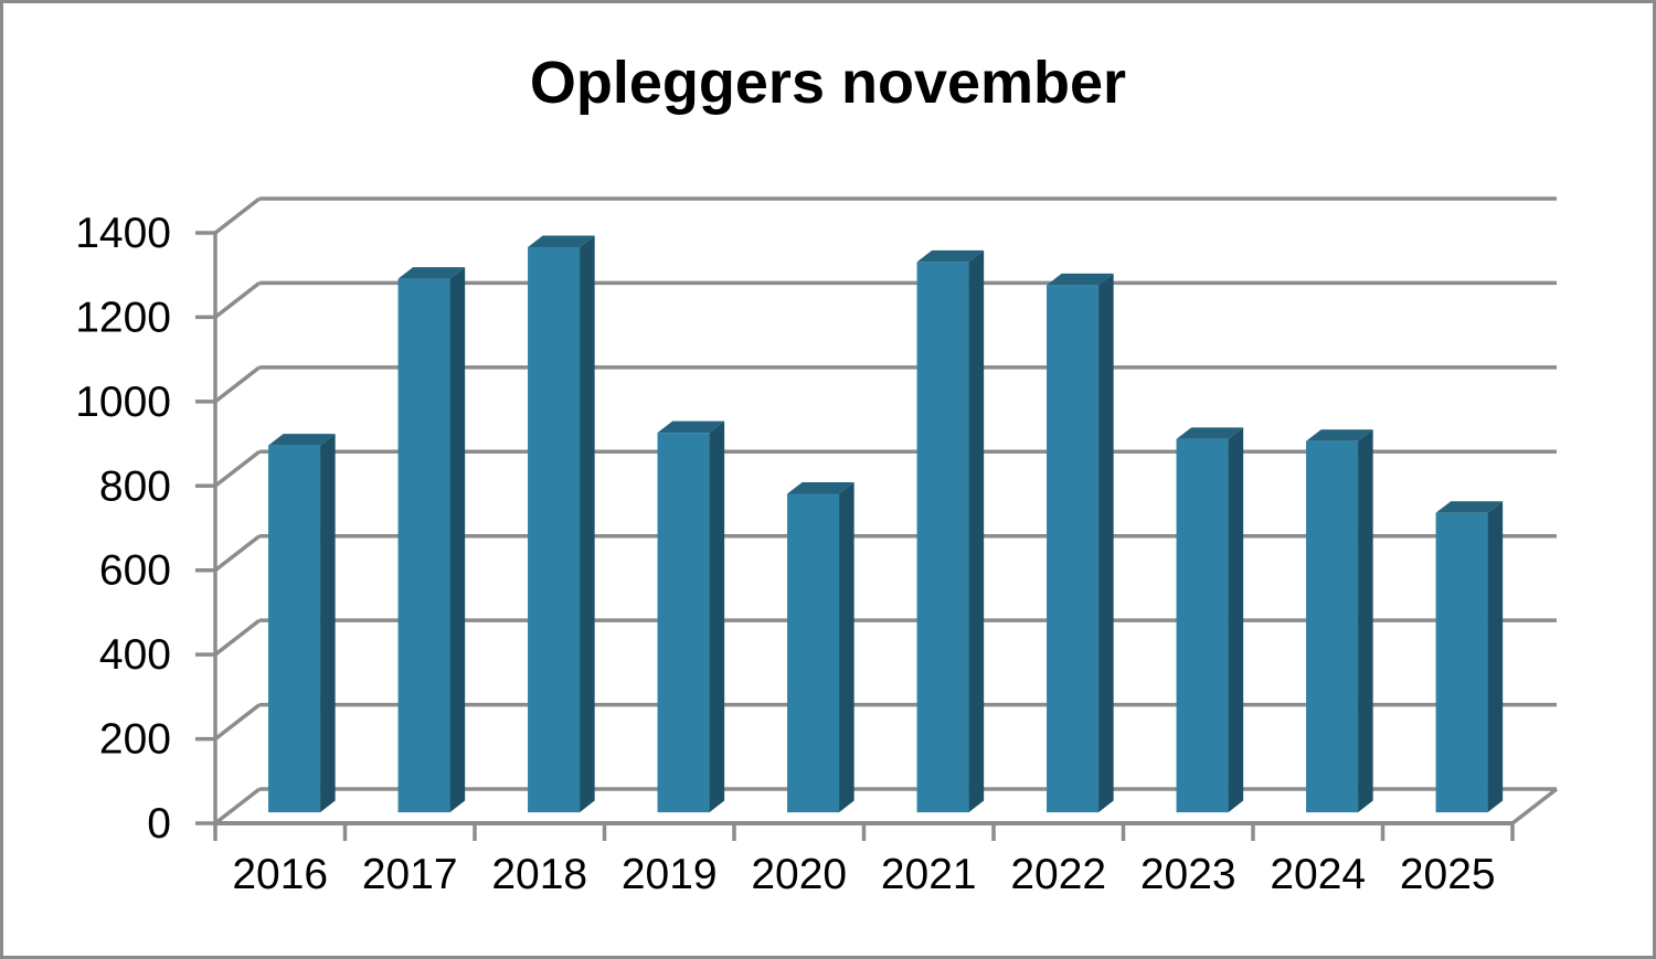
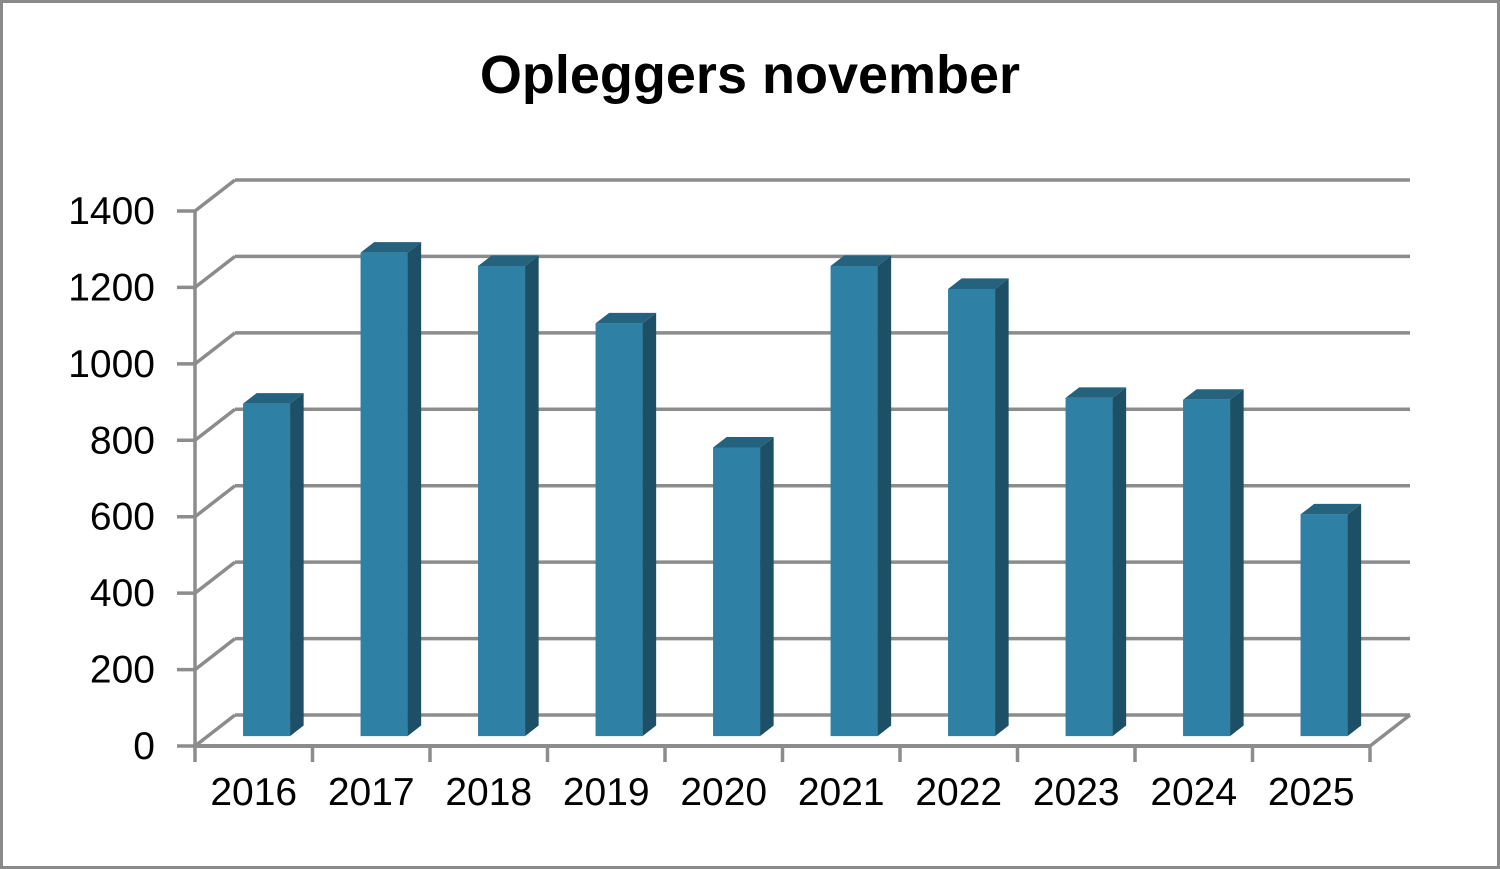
2018: 1340 -> 1230
2019: 900 -> 1080
2021: 1300 -> 1230
2022: 1250 -> 1170
2025: 710 -> 580
